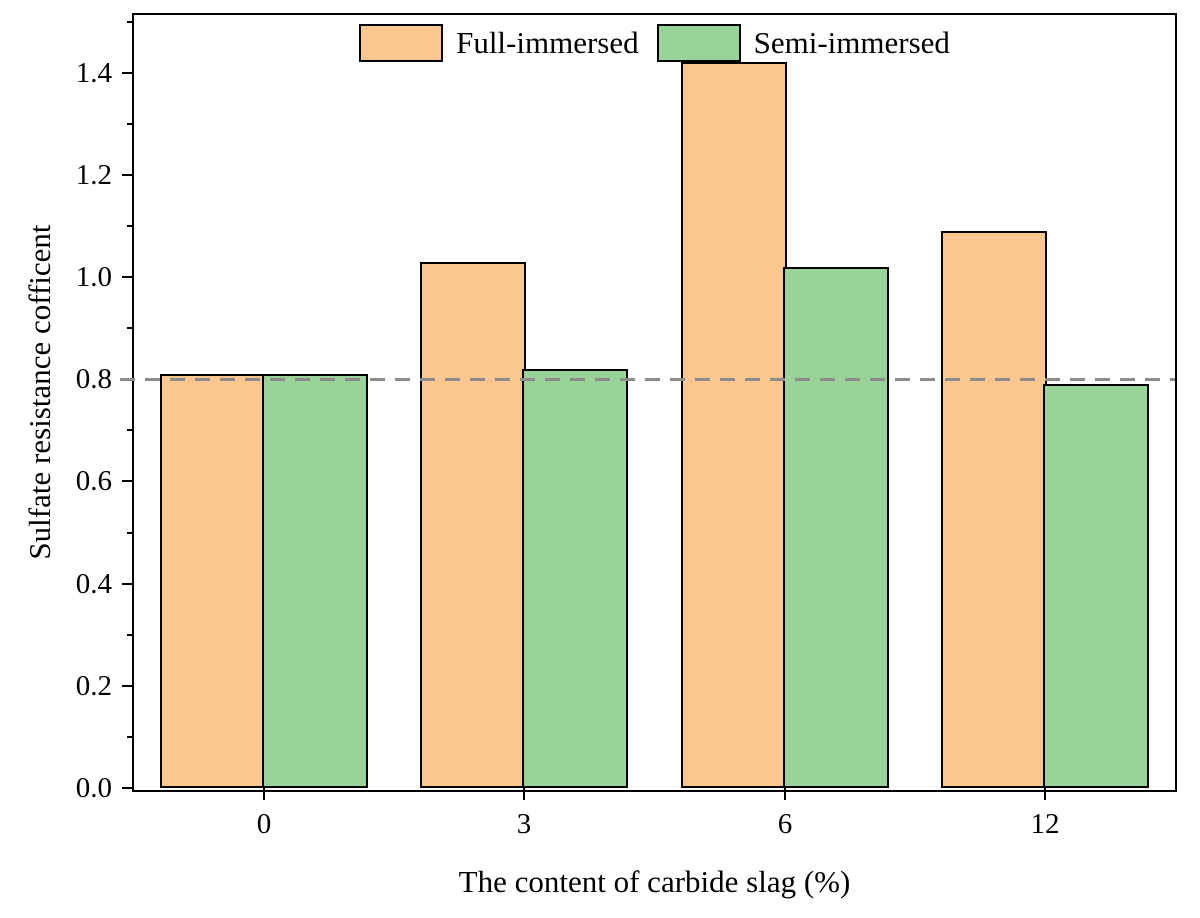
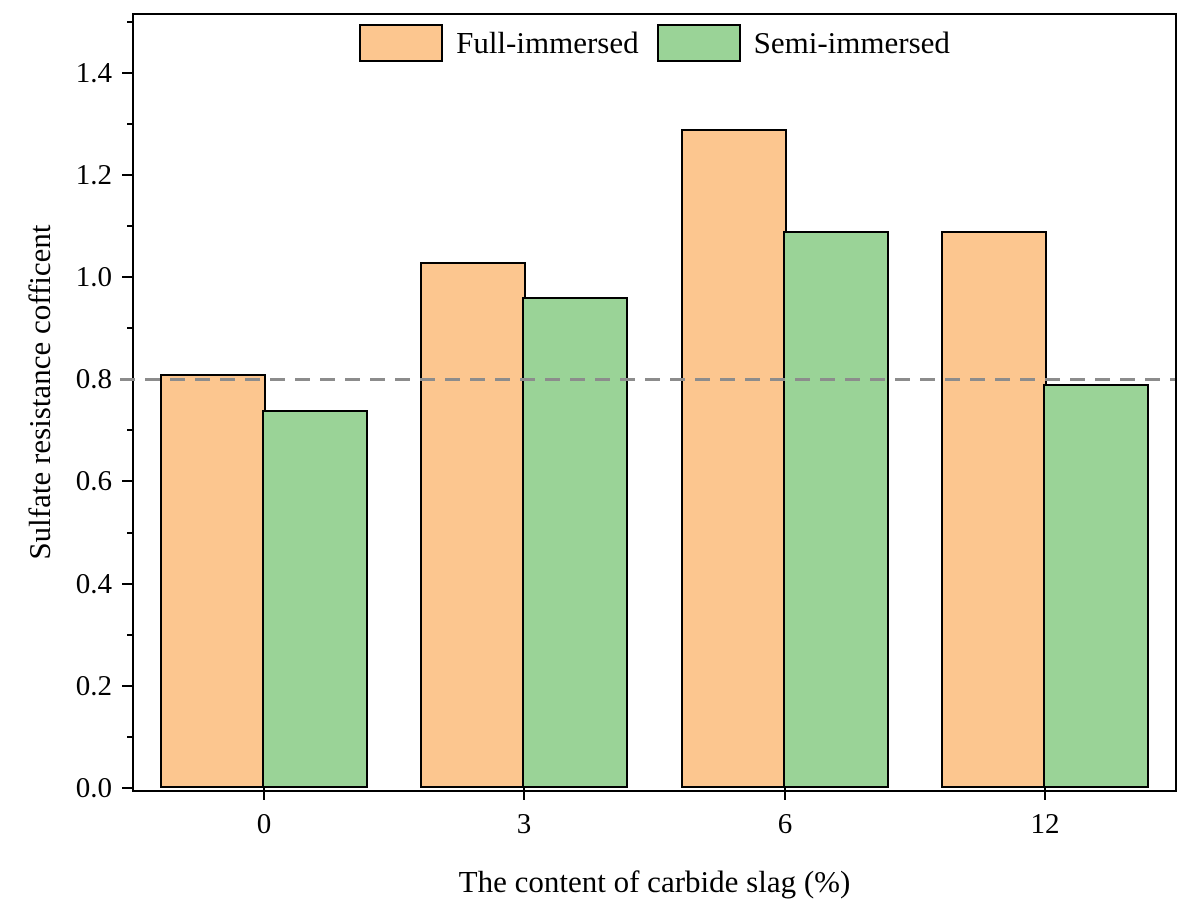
Semi-immersed/0: 0.81 -> 0.74
Semi-immersed/3: 0.82 -> 0.96
Full-immersed/6: 1.42 -> 1.29
Semi-immersed/6: 1.02 -> 1.09
